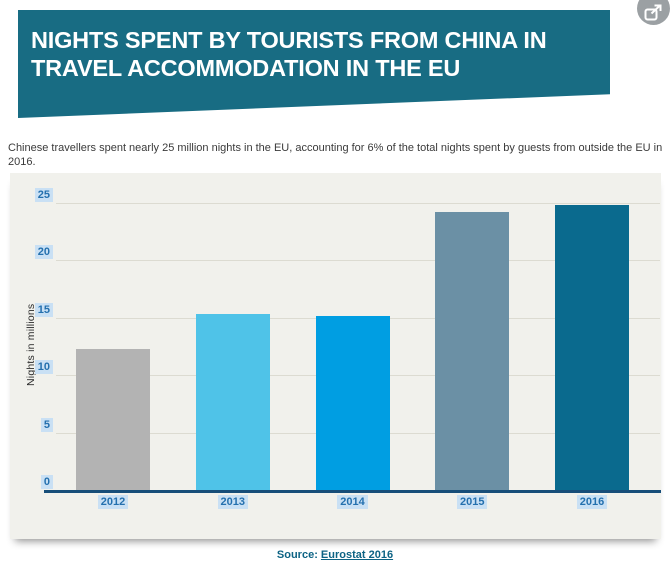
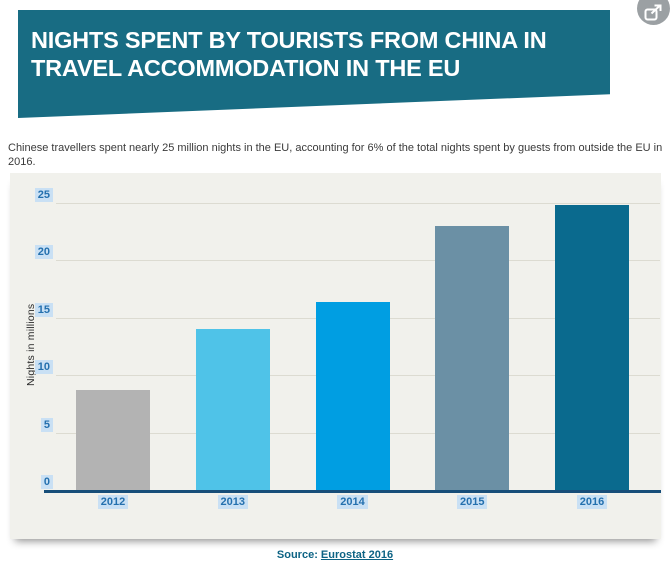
2012: 12.3 -> 8.7
2013: 15.3 -> 14.0
2014: 15.2 -> 16.4
2015: 24.2 -> 23.0
